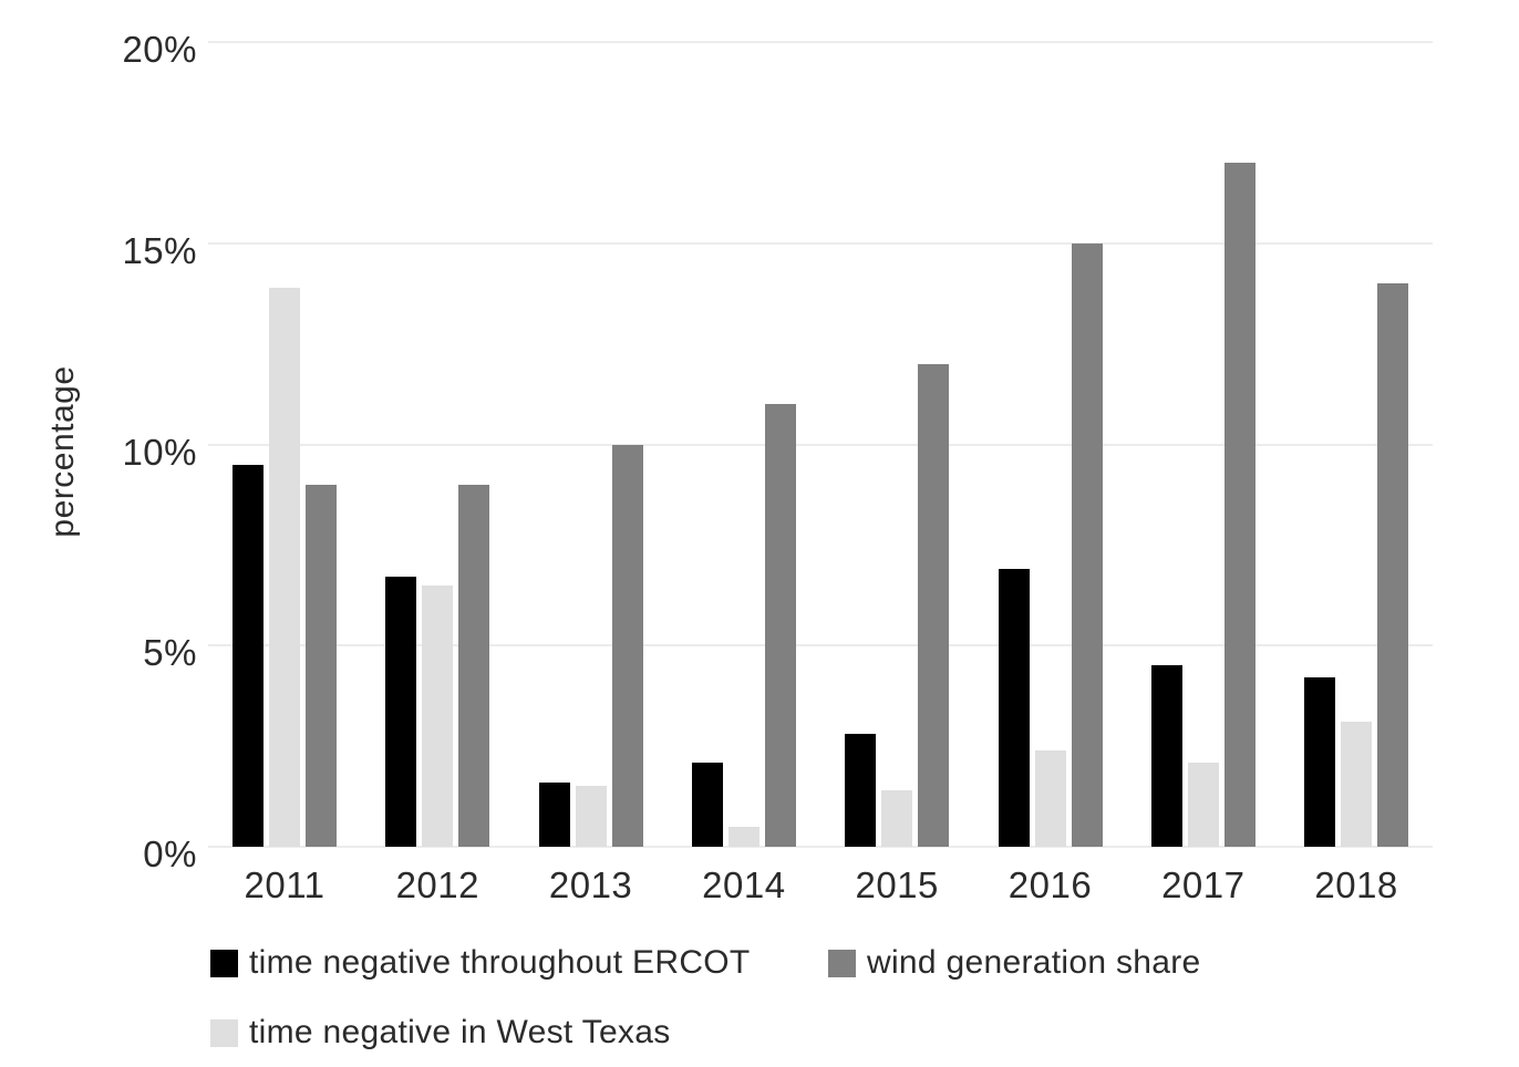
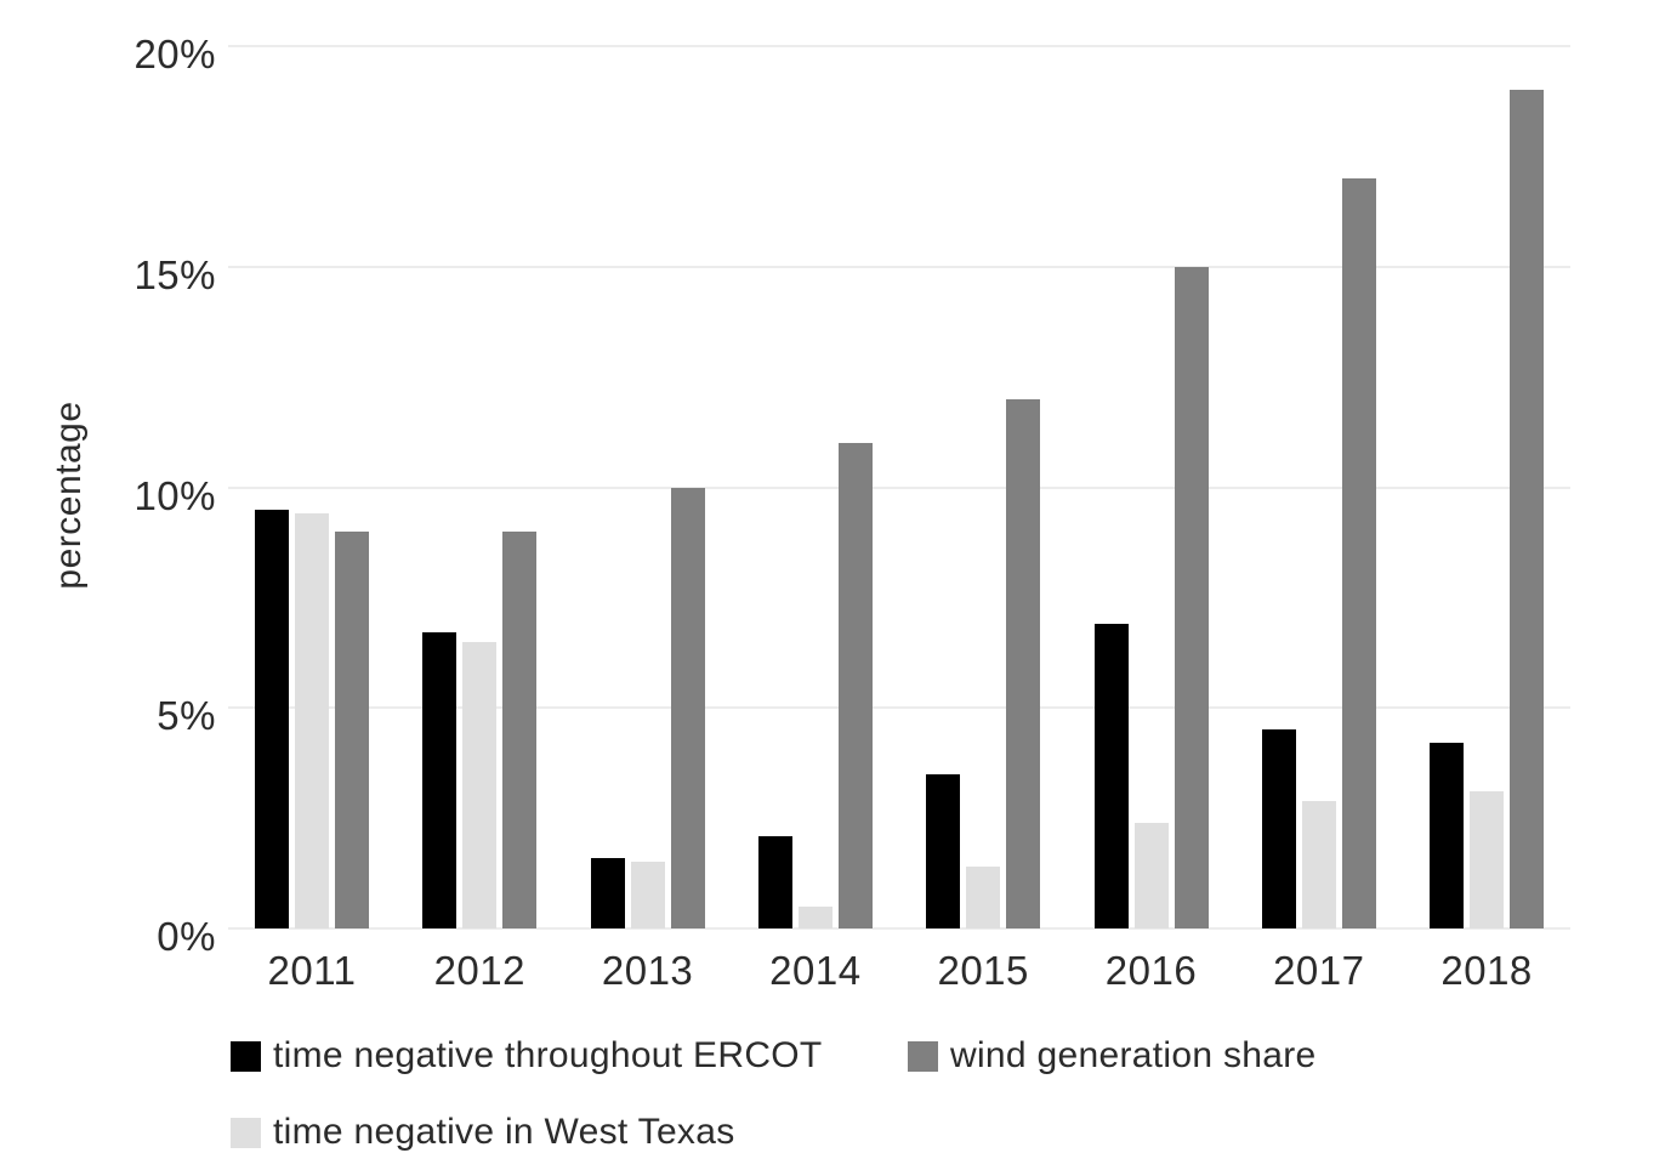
time negative in West Texas/2011: 13.9% -> 9.4%
time negative throughout ERCOT/2015: 2.8% -> 3.5%
time negative in West Texas/2017: 2.1% -> 2.9%
wind generation share/2018: 14% -> 19%
